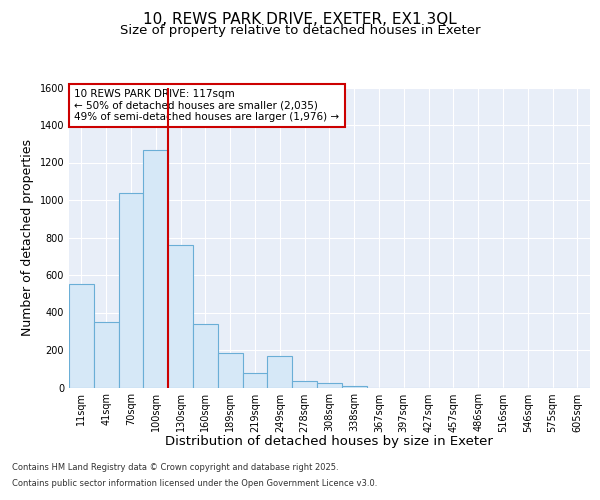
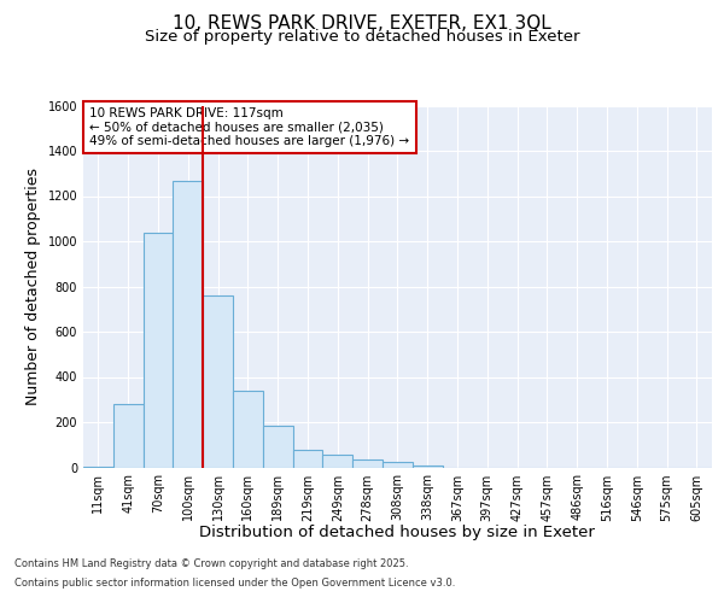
11sqm: 550 -> 0
41sqm: 350 -> 280
249sqm: 170 -> 60
